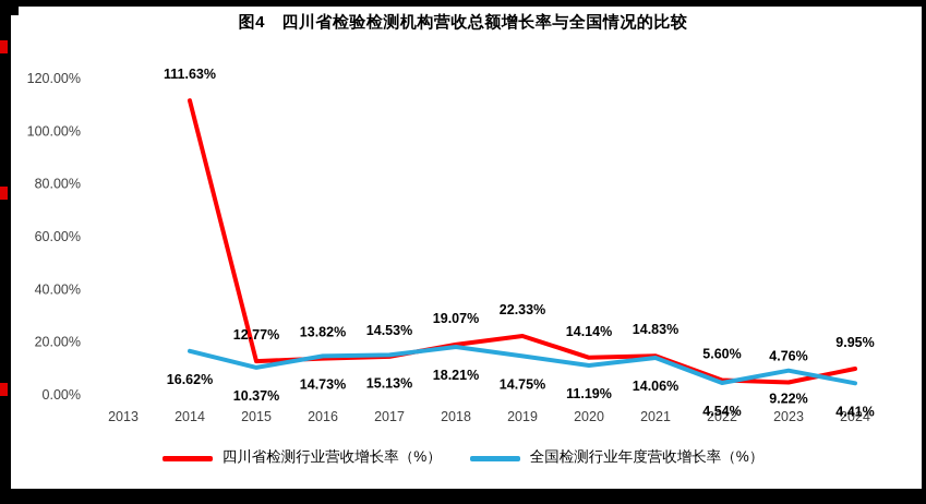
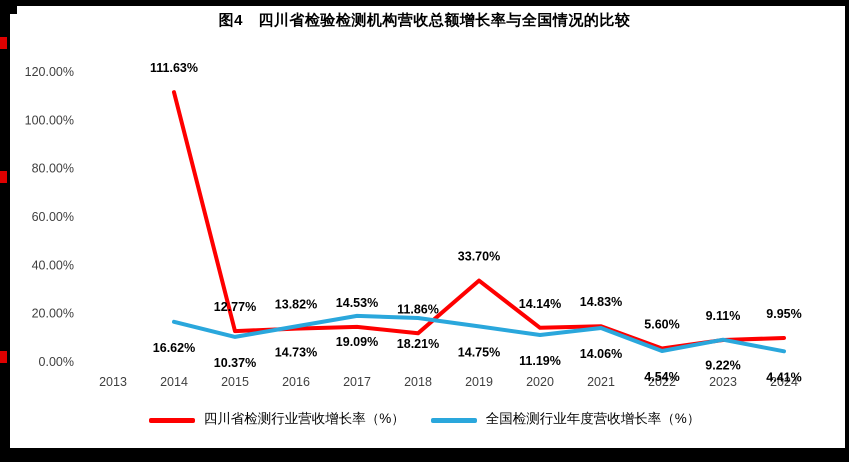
全国检测行业年度营收增长率（%）/2017: 15.13% -> 19.09%
四川省检测行业营收增长率（%）/2018: 19.07% -> 11.86%
四川省检测行业营收增长率（%）/2019: 22.33% -> 33.70%
四川省检测行业营收增长率（%）/2023: 4.76% -> 9.11%
